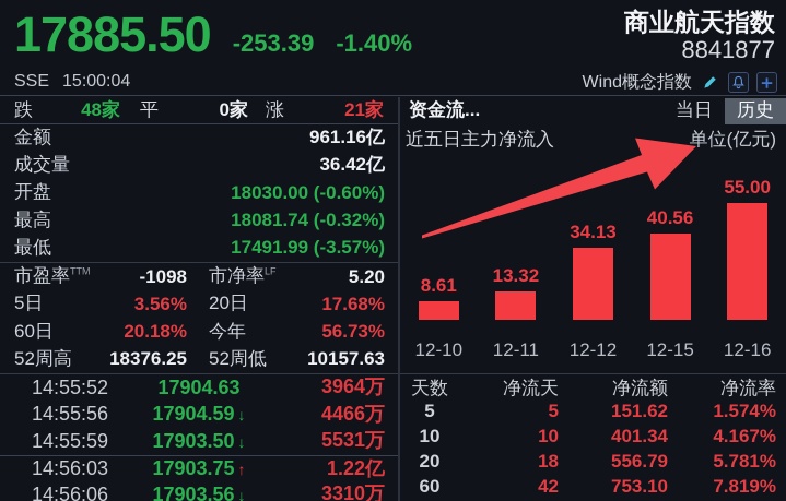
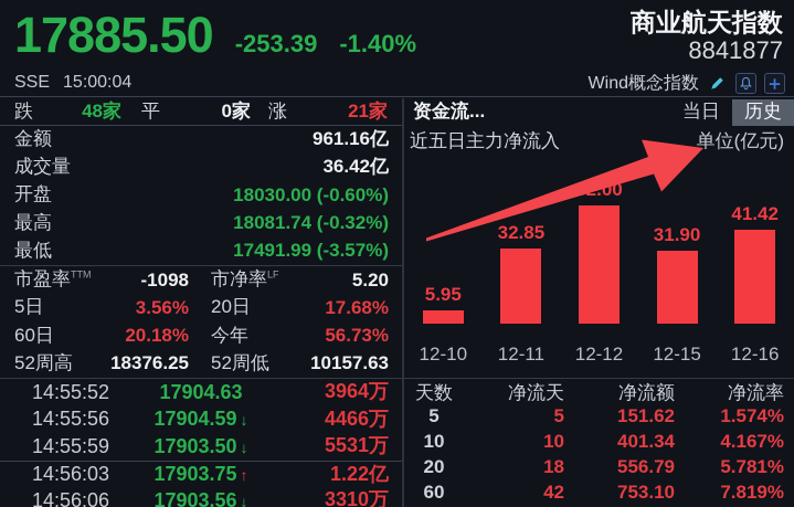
12-10: 8.61 -> 5.95
12-11: 13.32 -> 32.85
12-12: 34.13 -> 52.00
12-15: 40.56 -> 31.90
12-16: 55.00 -> 41.42
